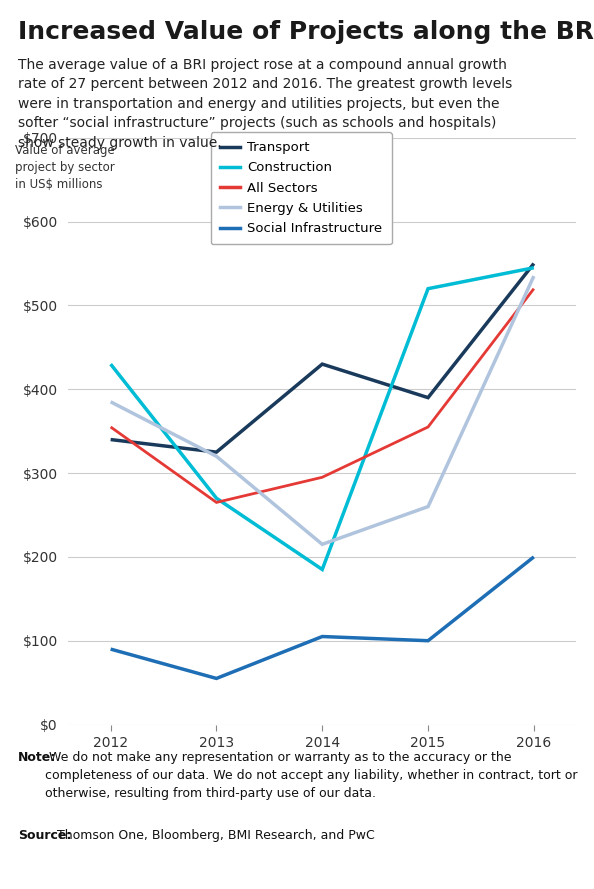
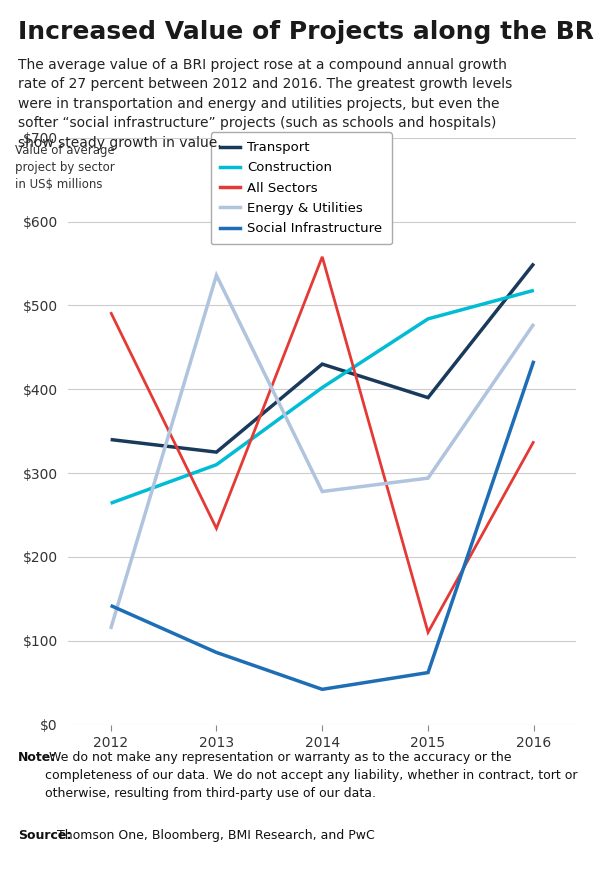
Construction/2012: $430 -> $264
All Sectors/2012: $355 -> $492
Energy & Utilities/2012: $385 -> $114
Social Infrastructure/2012: $90 -> $142
Construction/2013: $270 -> $310
All Sectors/2013: $265 -> $234
Energy & Utilities/2013: $320 -> $536
Social Infrastructure/2013: $55 -> $86
Construction/2014: $185 -> $402
All Sectors/2014: $295 -> $558
Energy & Utilities/2014: $215 -> $278
Social Infrastructure/2014: $105 -> $42
Construction/2015: $520 -> $484
All Sectors/2015: $355 -> $110
Energy & Utilities/2015: $260 -> $294
Social Infrastructure/2015: $100 -> $62
Construction/2016: $545 -> $518
All Sectors/2016: $520 -> $338
Energy & Utilities/2016: $535 -> $478
Social Infrastructure/2016: $200 -> $434
